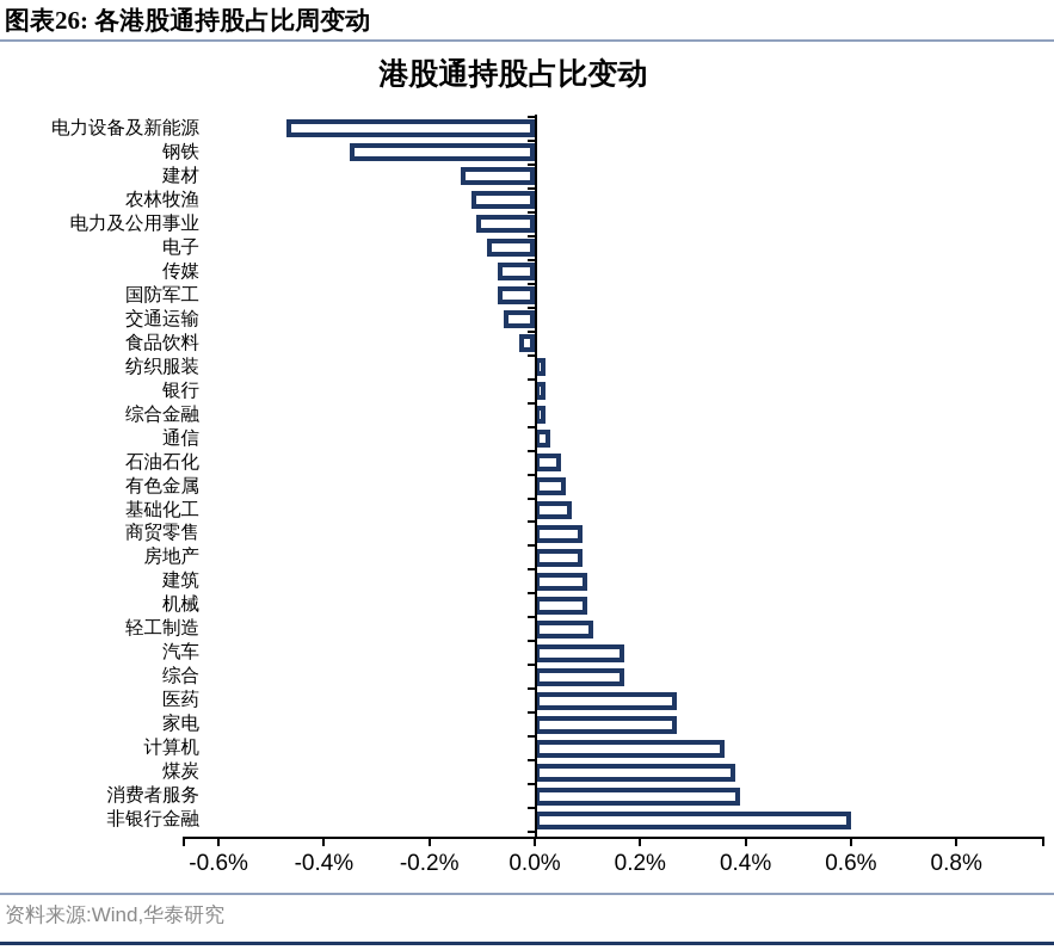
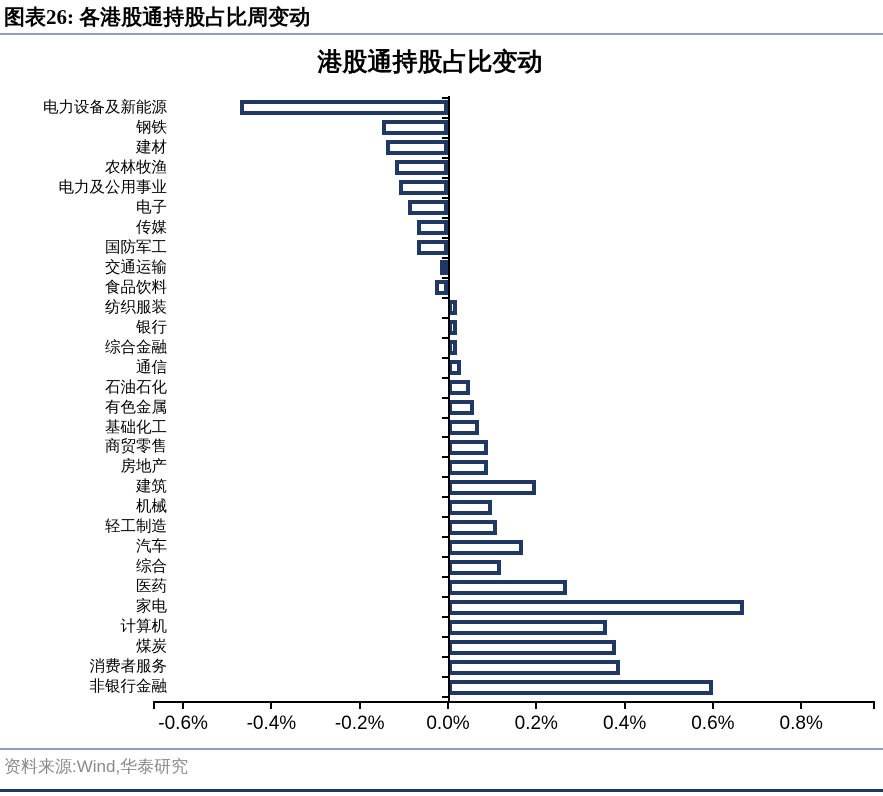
钢铁: -0.35% -> -0.15%
交通运输: -0.06% -> -0.01%
建筑: 0.10% -> 0.20%
综合: 0.17% -> 0.12%
家电: 0.27% -> 0.67%
